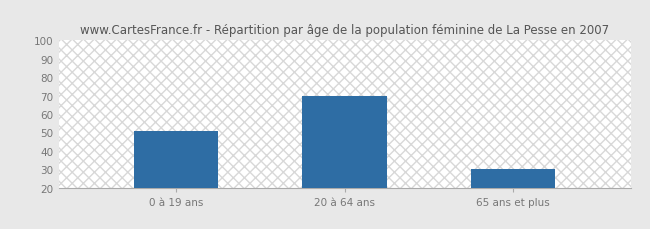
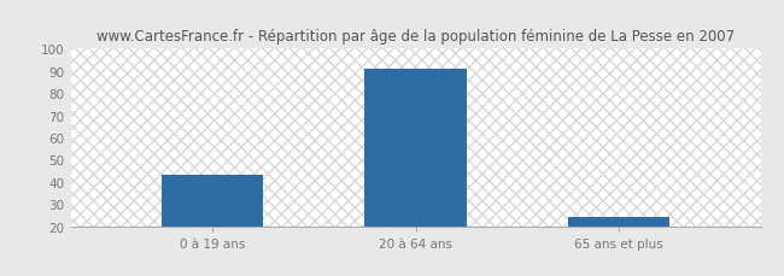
0 à 19 ans: 51 -> 43
20 à 64 ans: 70 -> 91
65 ans et plus: 30 -> 24
